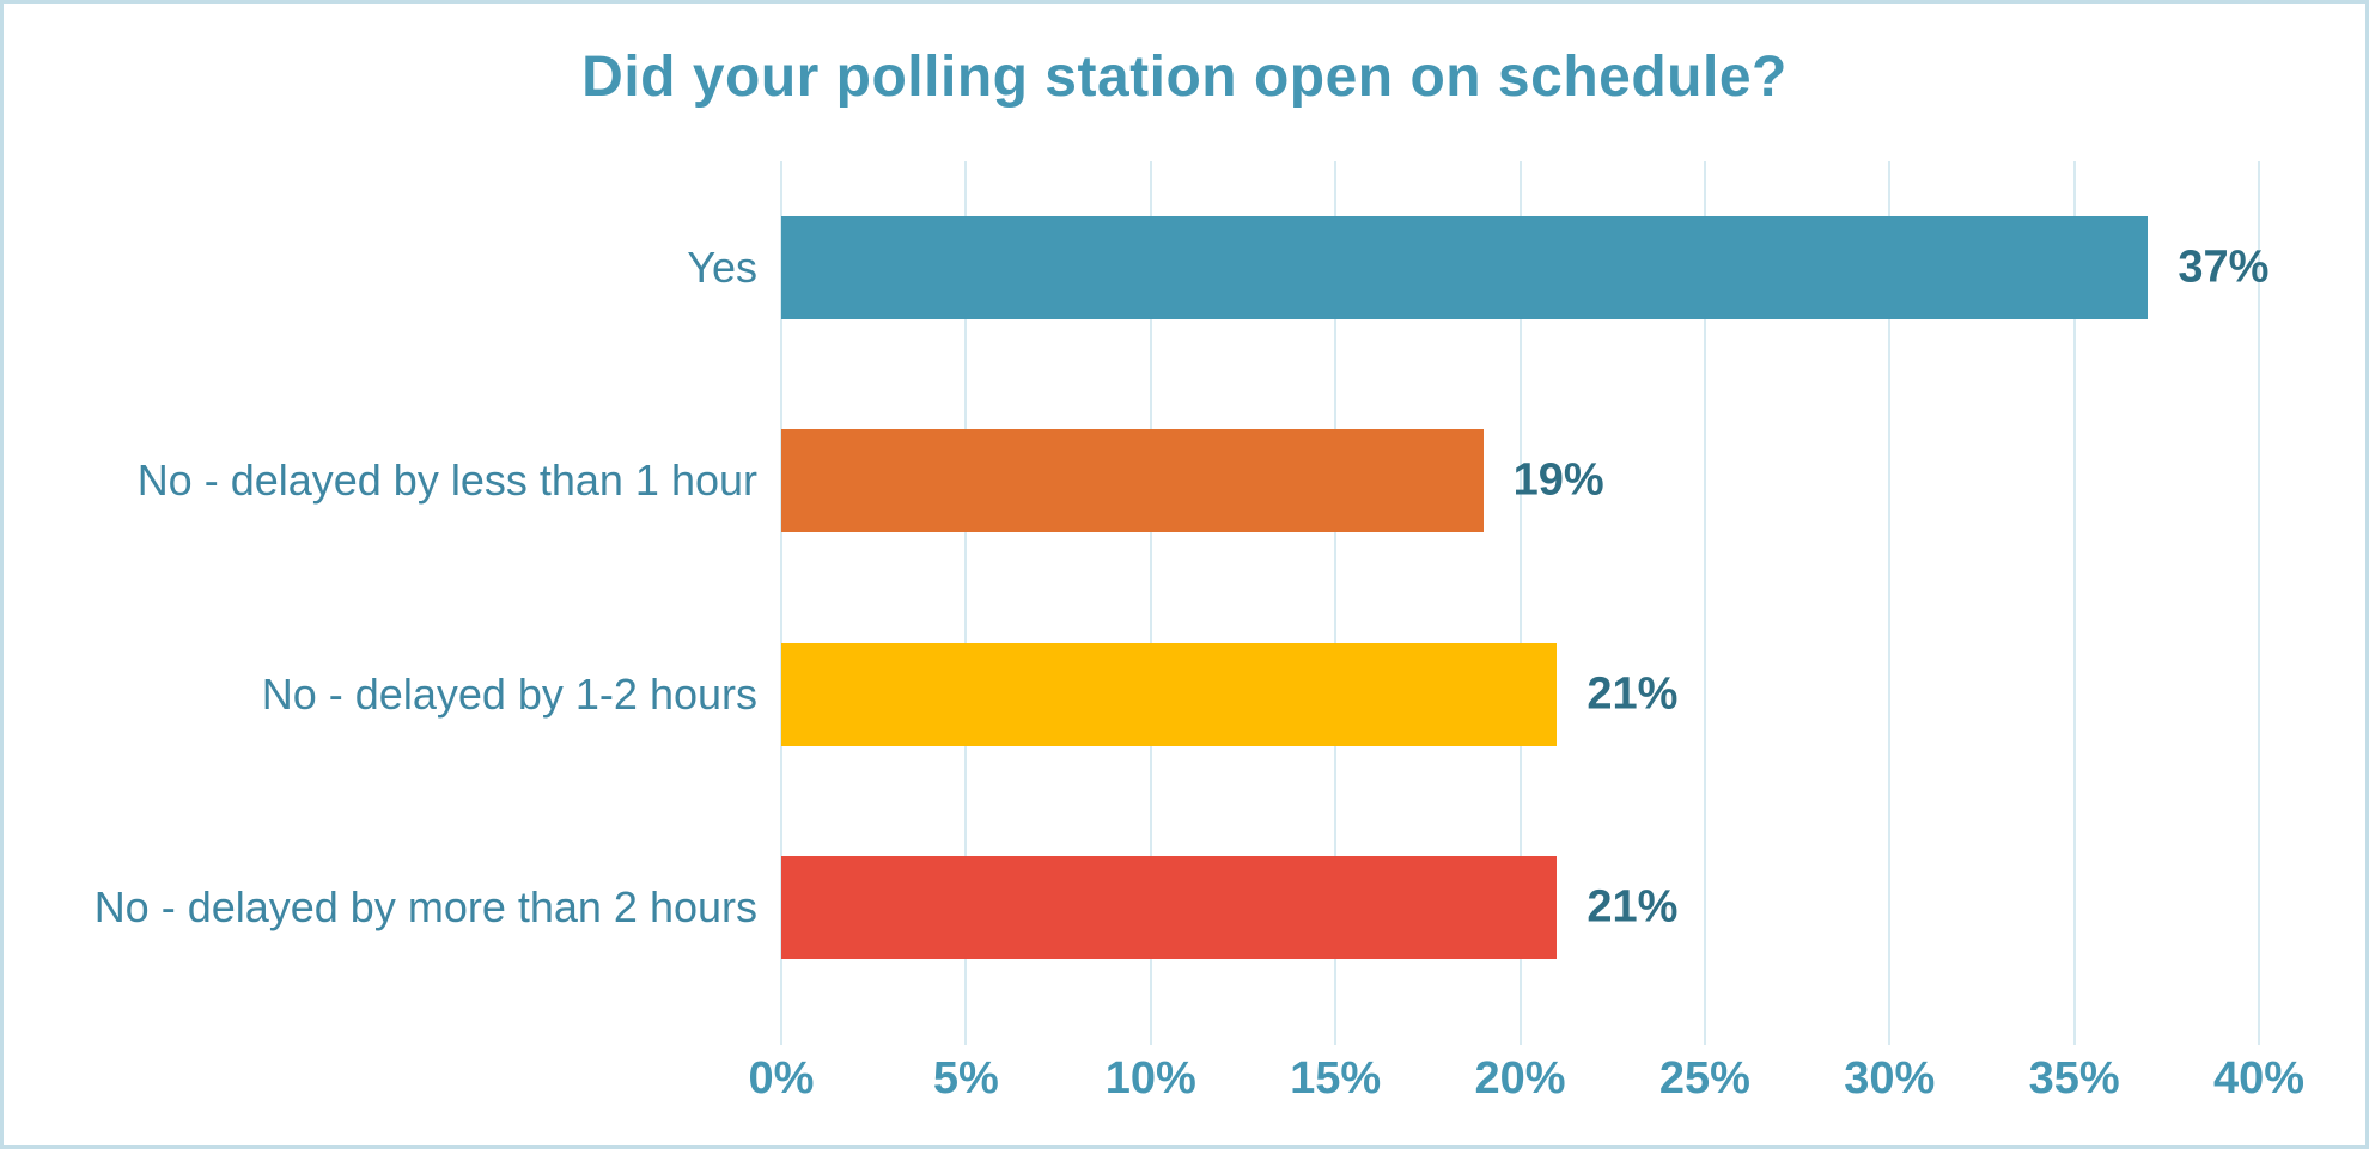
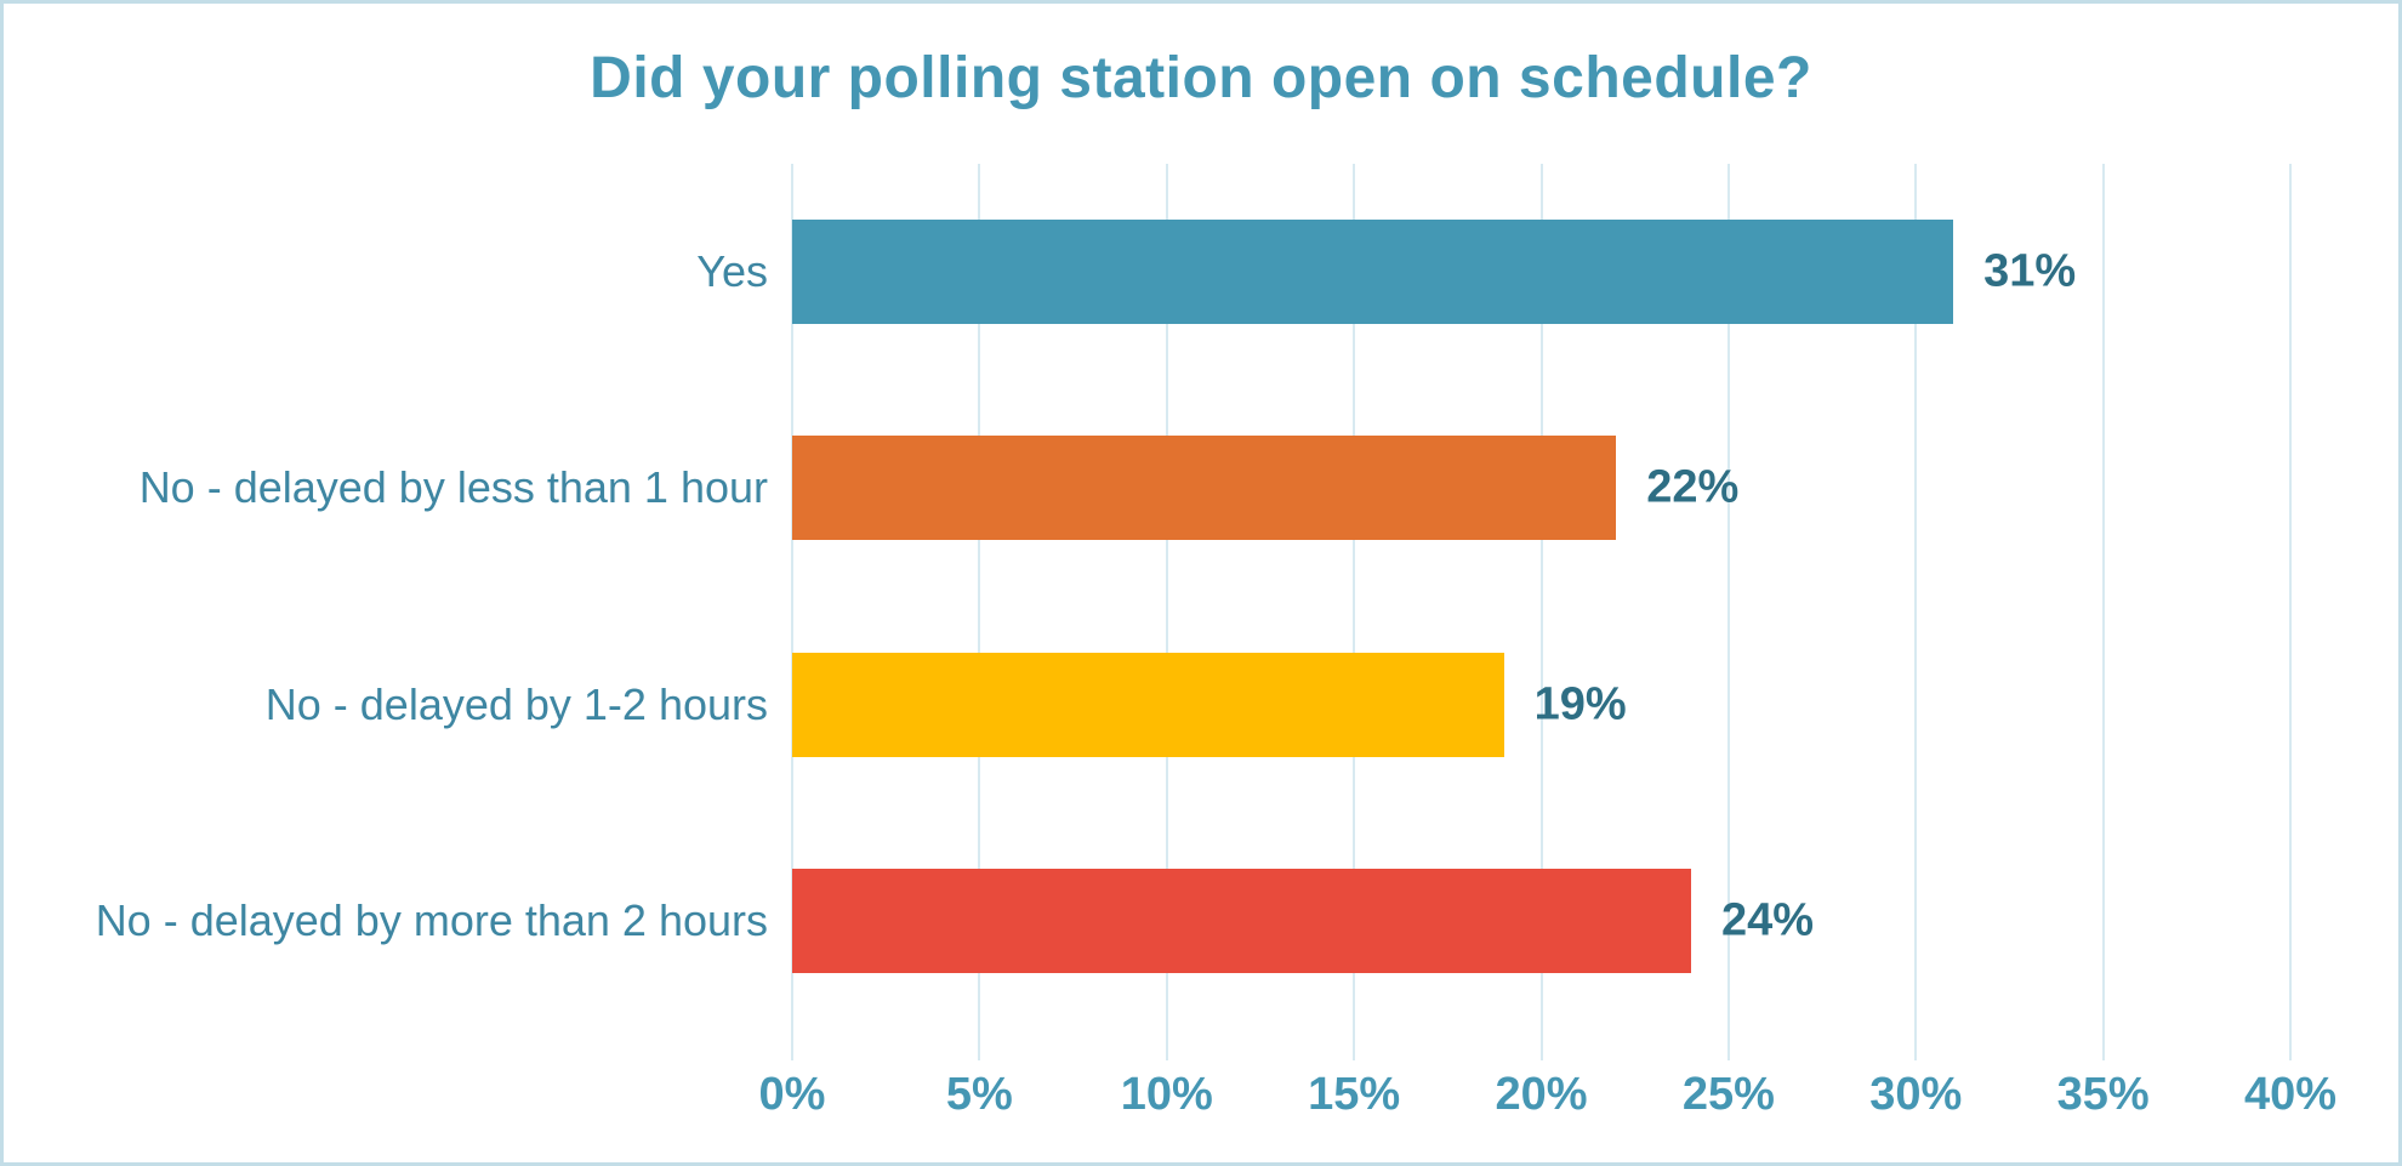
Yes: 37% -> 31%
No - delayed by less than 1 hour: 19% -> 22%
No - delayed by 1-2 hours: 21% -> 19%
No - delayed by more than 2 hours: 21% -> 24%
